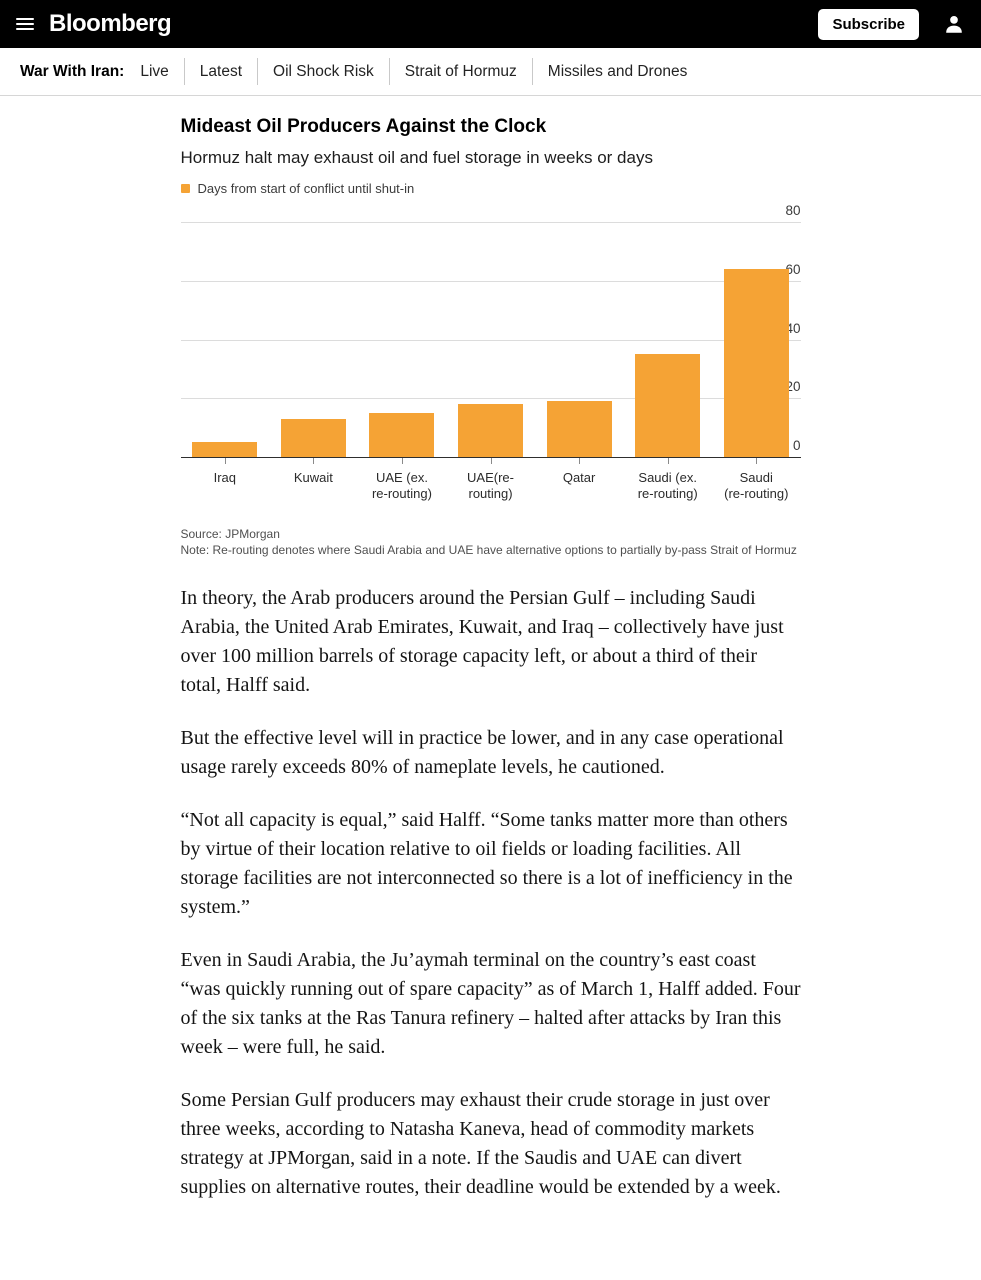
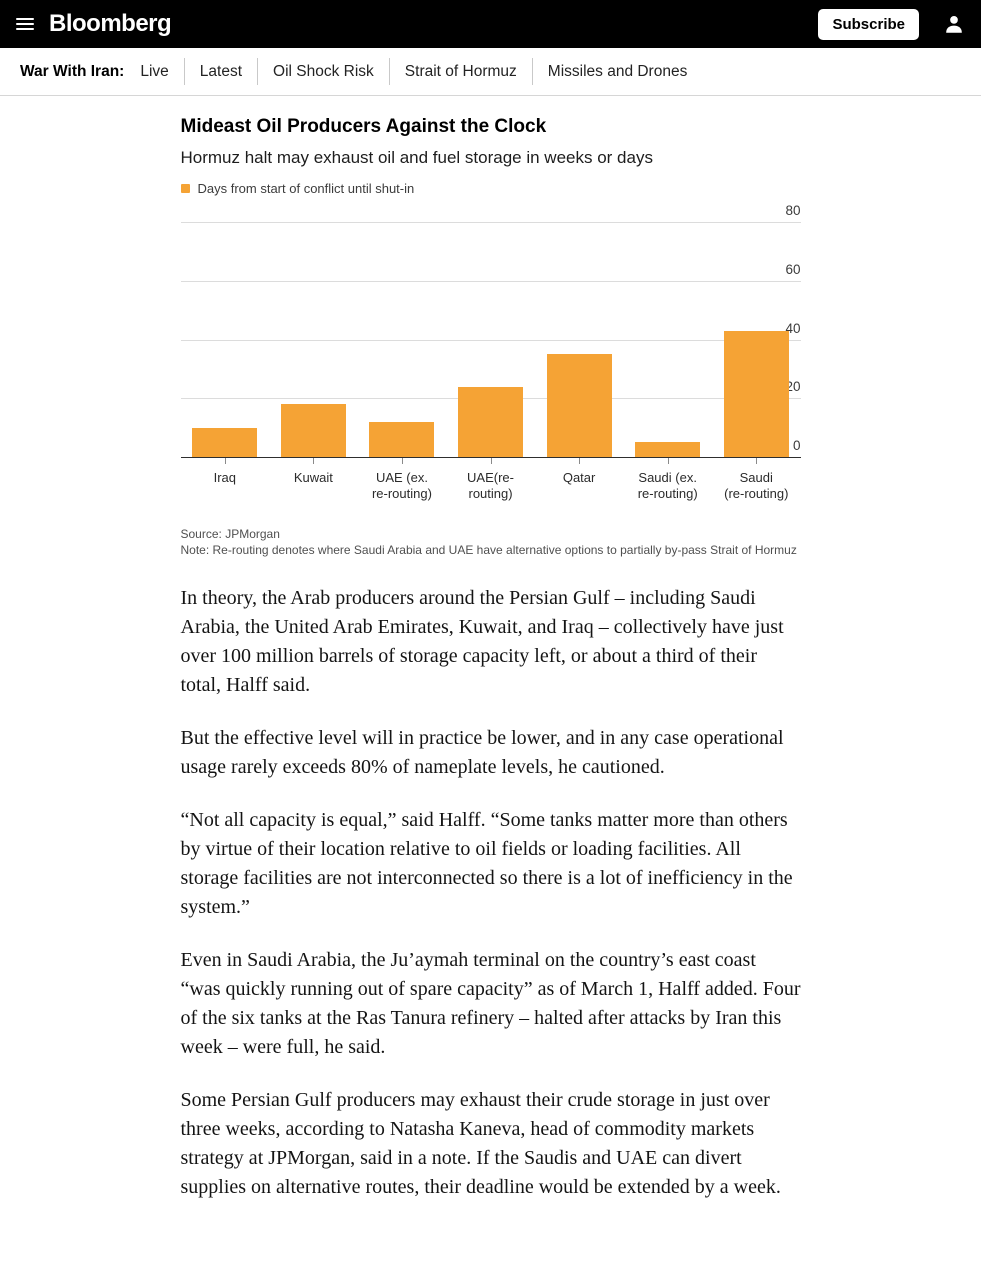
Iraq: 5 -> 10
Kuwait: 13 -> 18
UAE (ex. re-routing): 15 -> 12
UAE(re-routing): 18 -> 24
Qatar: 19 -> 35
Saudi (ex. re-routing): 35 -> 5
Saudi (re-routing): 64 -> 43
